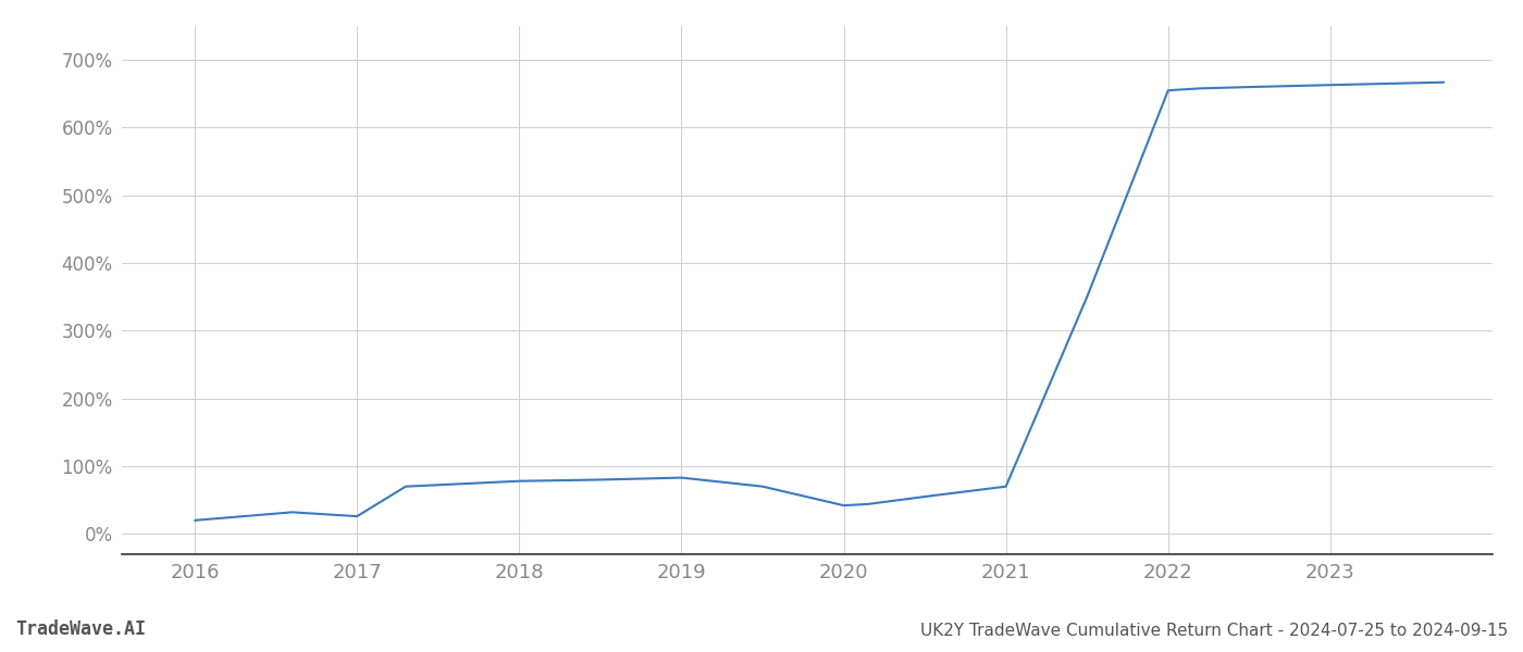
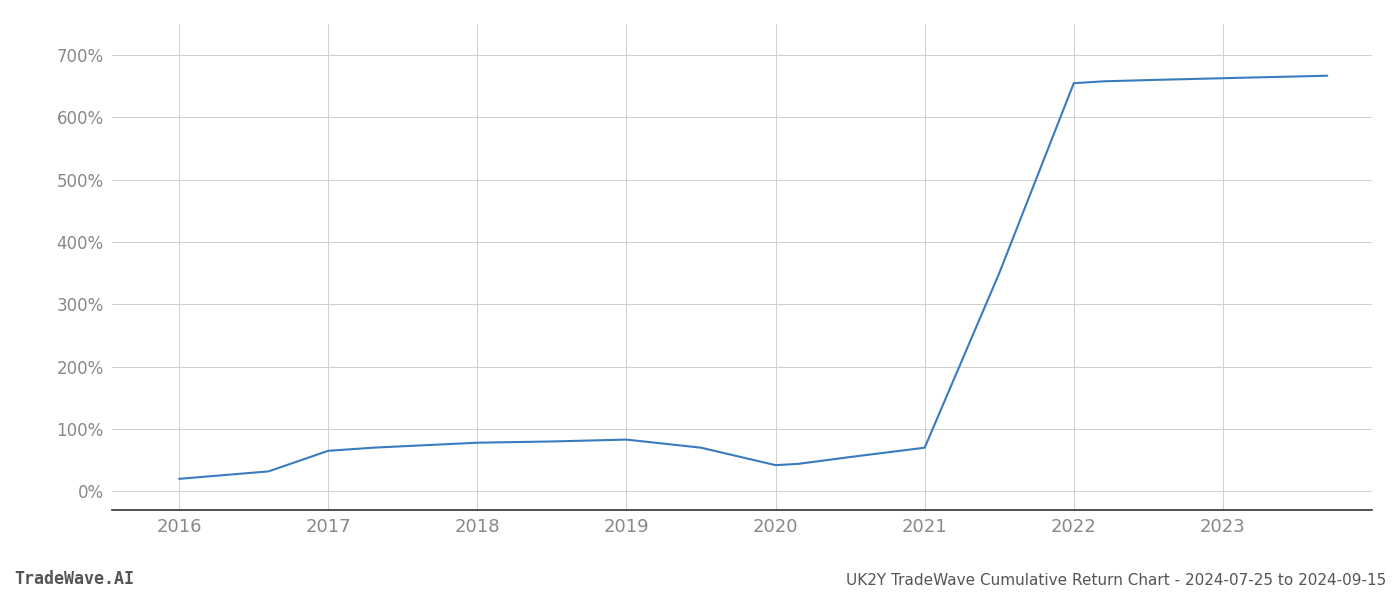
2017: 26% -> 65%
